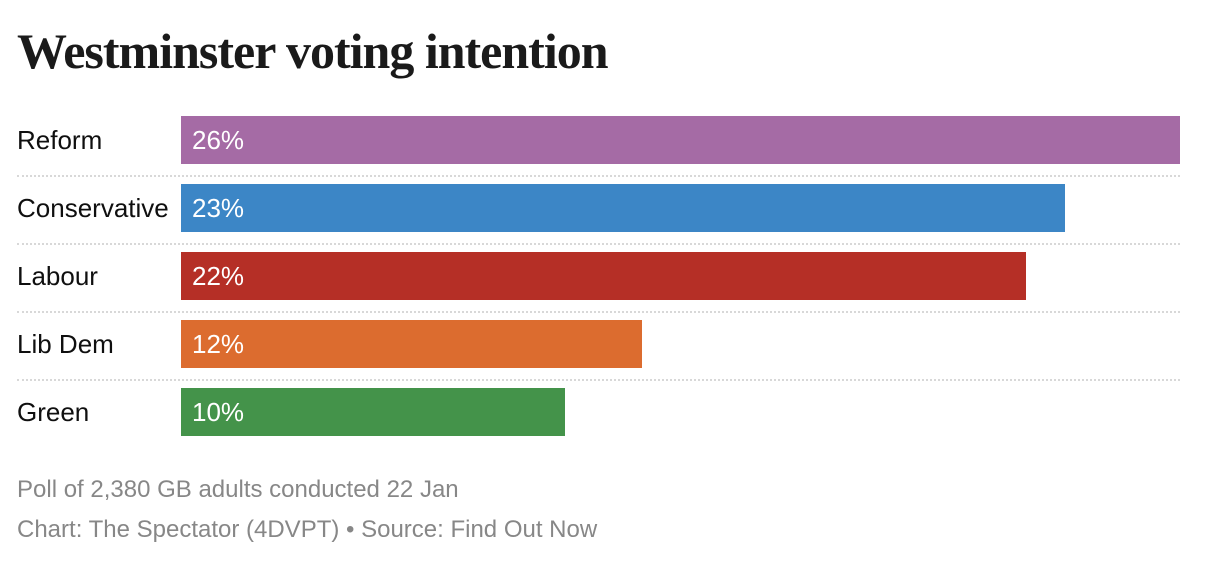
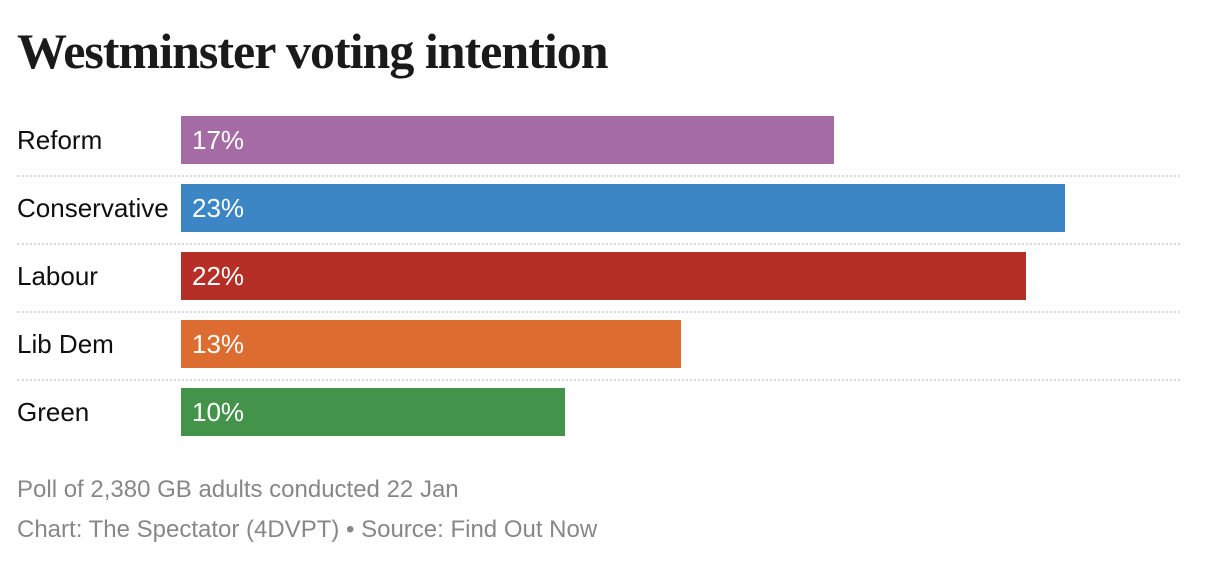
Reform: 26% -> 17%
Lib Dem: 12% -> 13%
